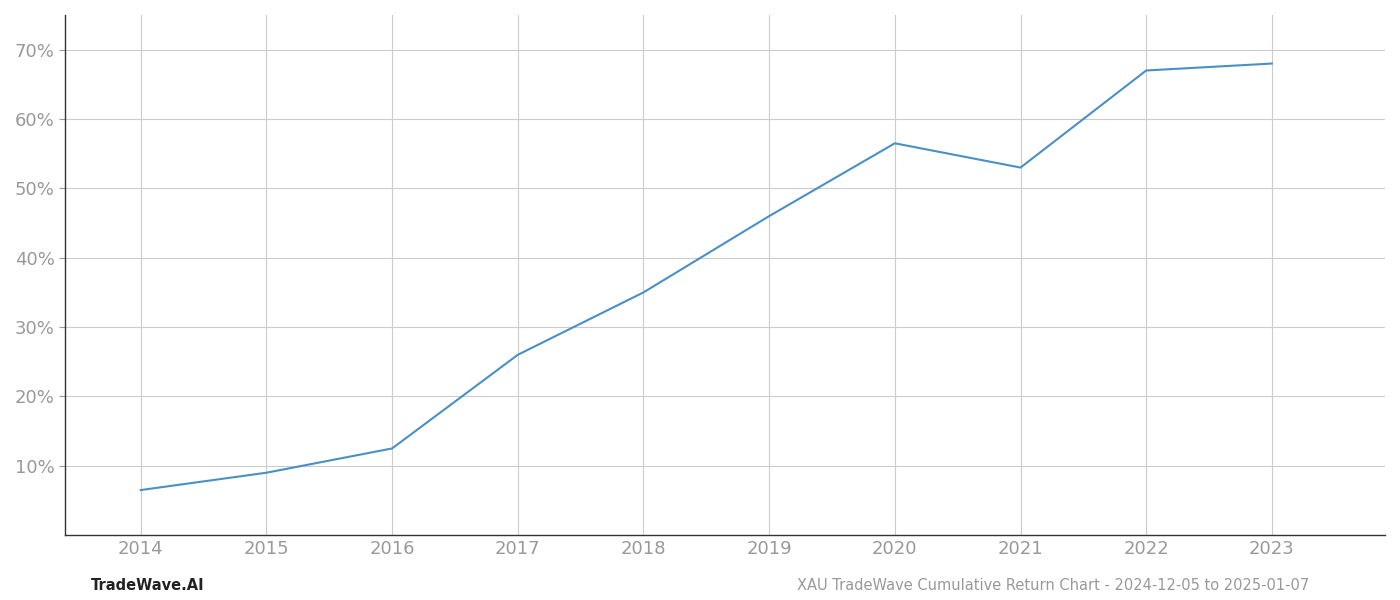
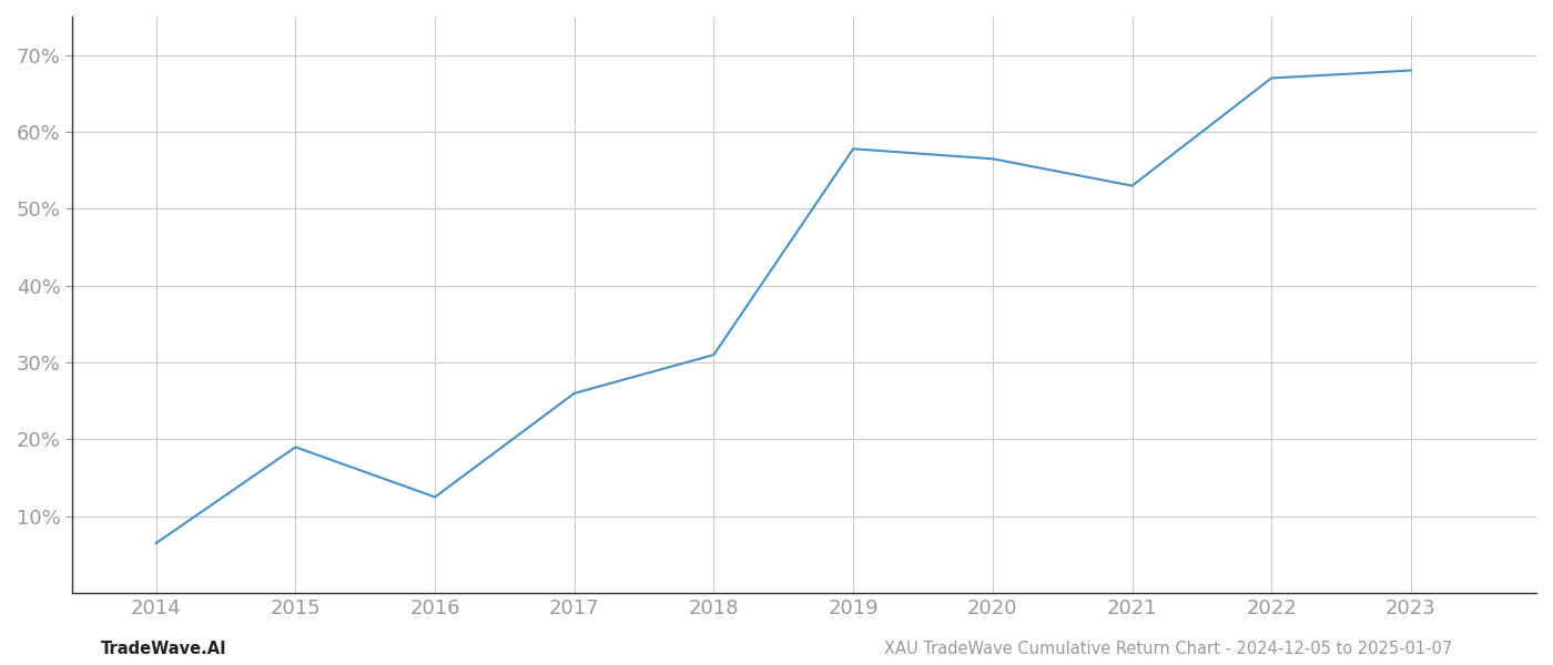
2015: 9.0% -> 19.0%
2018: 35.0% -> 31.0%
2019: 46.0% -> 57.8%
